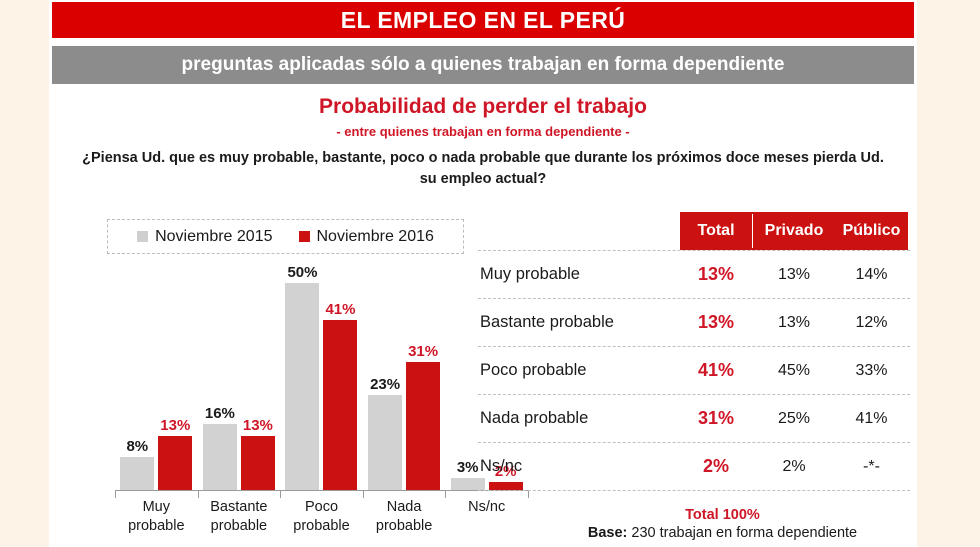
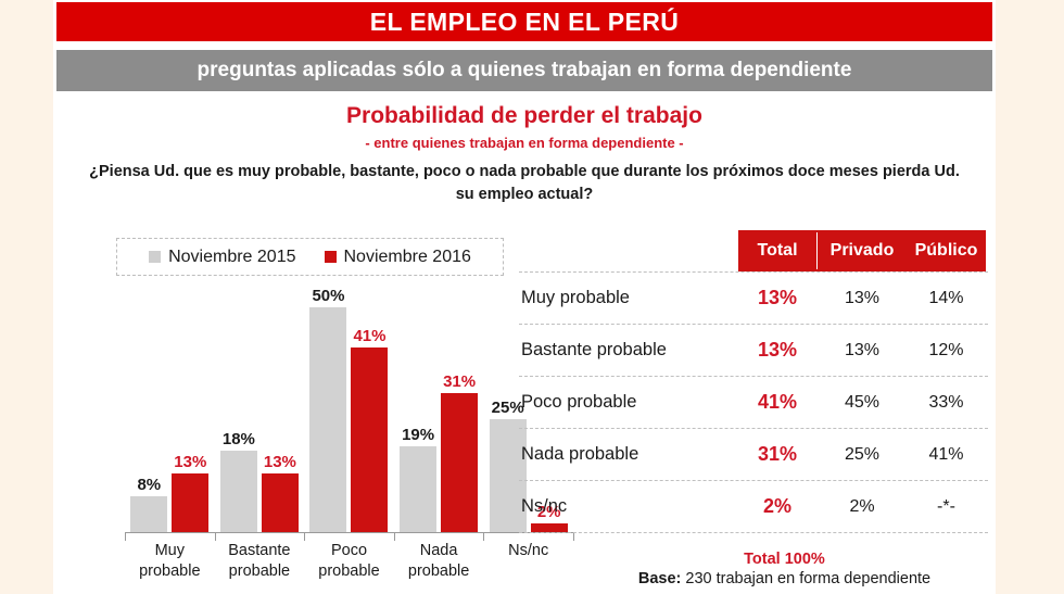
Noviembre 2015/Bastante probable: 16% -> 18%
Noviembre 2015/Nada probable: 23% -> 19%
Noviembre 2015/Ns/nc: 3% -> 25%
